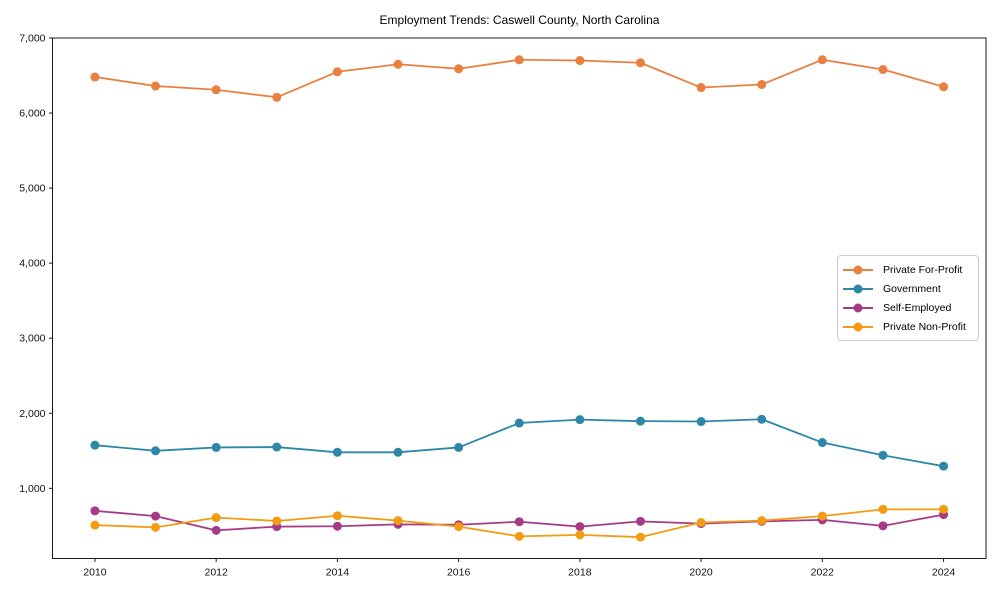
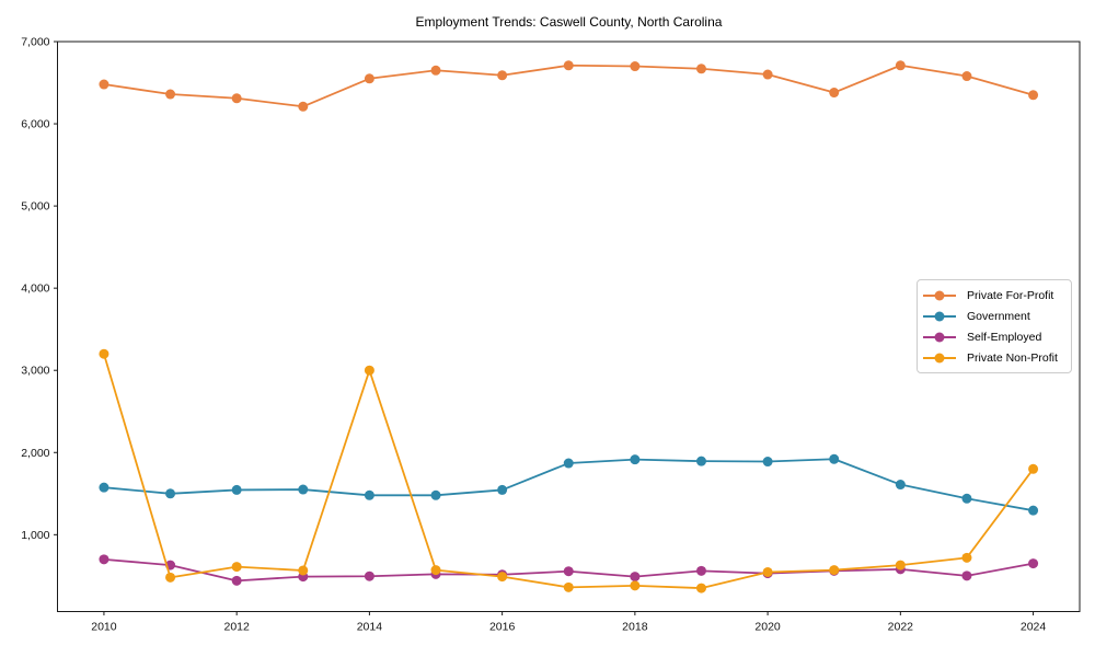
Private Non-Profit/2010: 500 -> 3200
Private Non-Profit/2014: 600 -> 3000
Private For-Profit/2020: 6300 -> 6600
Private Non-Profit/2024: 700 -> 1800
